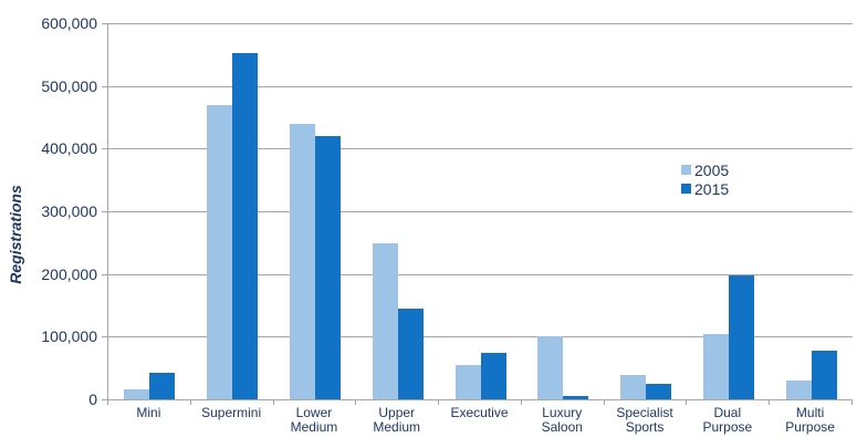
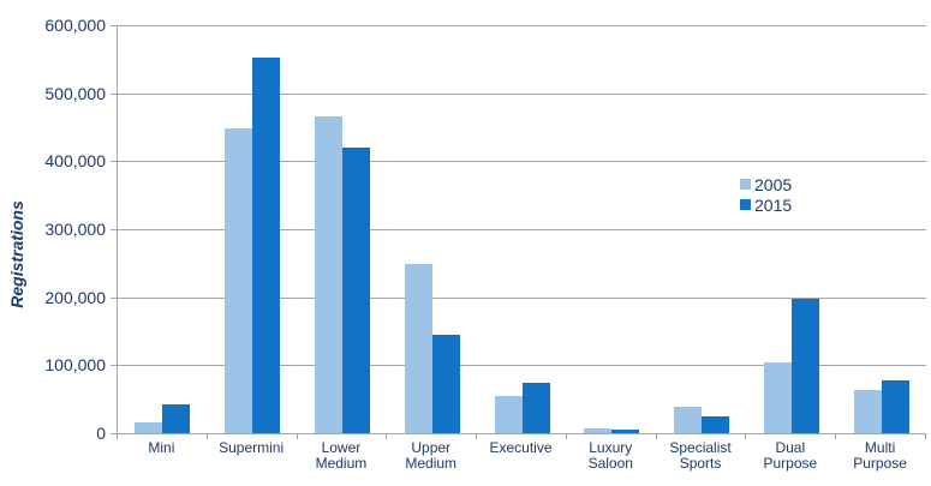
2005/Supermini: 470000 -> 450000
2005/Lower Medium: 440000 -> 470000
2005/Luxury Saloon: 100000 -> 10000
2005/Multi Purpose: 30000 -> 60000
